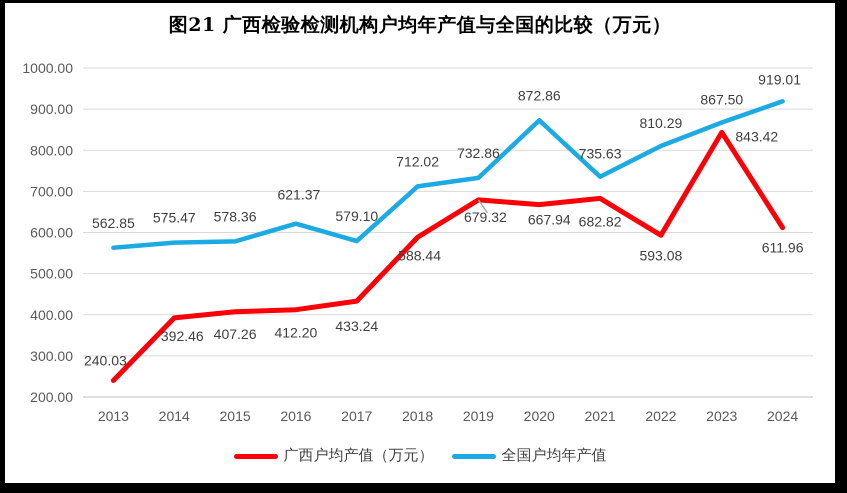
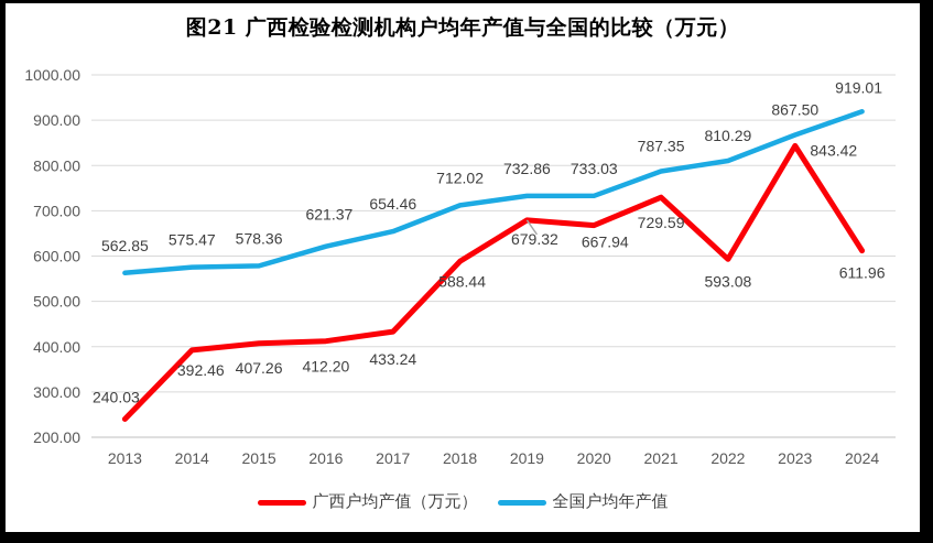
全国户均年产值/2017: 579.10 -> 654.46
全国户均年产值/2020: 872.86 -> 733.03
广西户均产值（万元）/2021: 682.82 -> 729.59
全国户均年产值/2021: 735.63 -> 787.35
